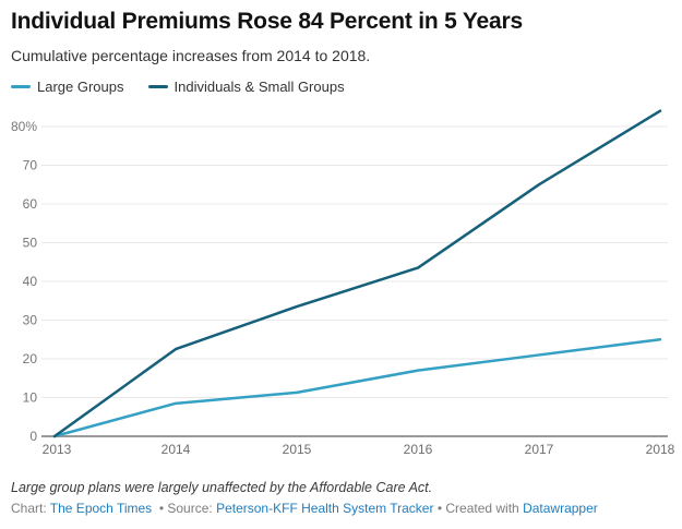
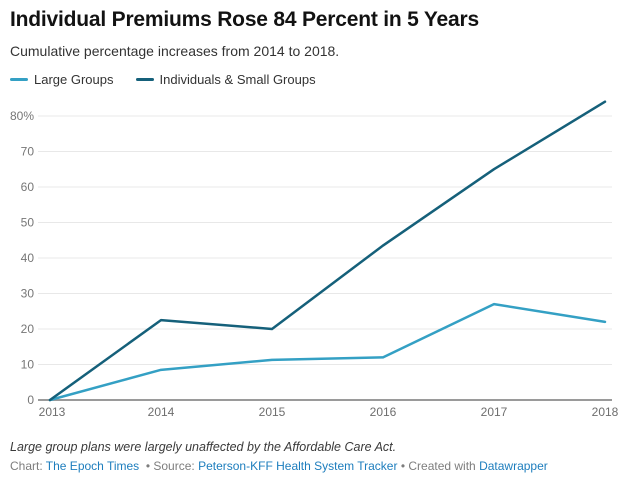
Individuals & Small Groups/2015: 34% -> 20%
Large Groups/2016: 17% -> 12%
Large Groups/2017: 21% -> 27%
Large Groups/2018: 25% -> 22%
